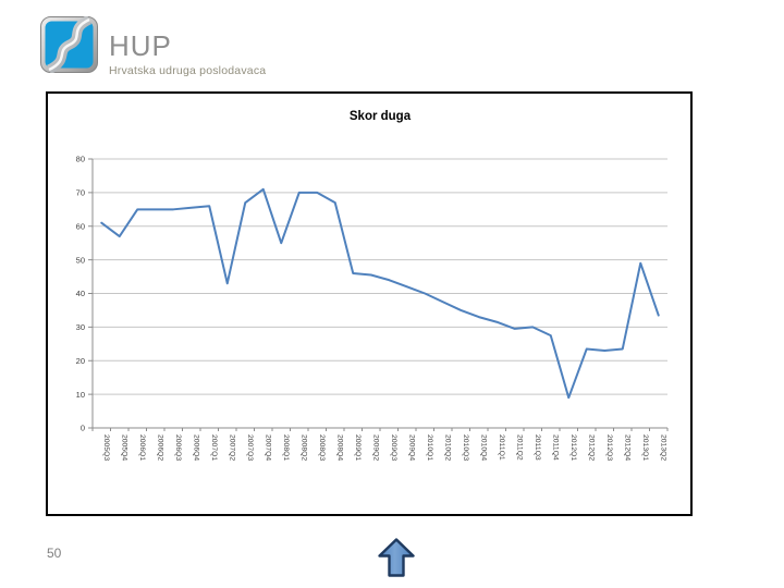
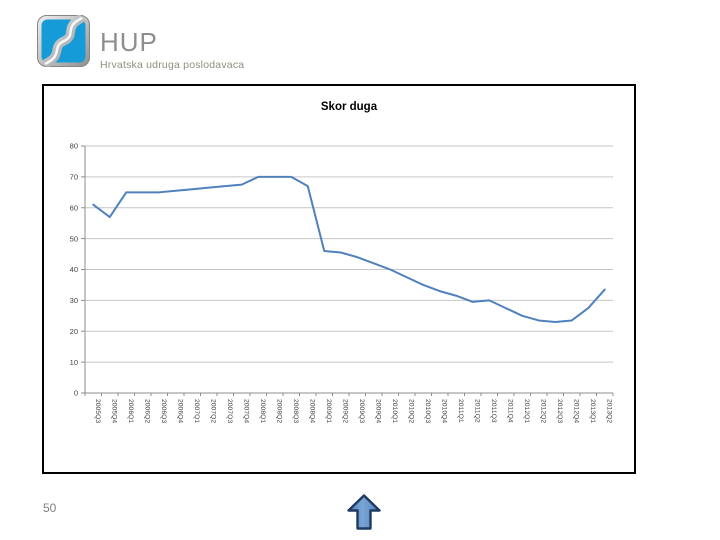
2007Q2: 43 -> 66
2007Q4: 71 -> 68
2008Q1: 55 -> 70
2012Q1: 9 -> 25
2013Q1: 49 -> 28
